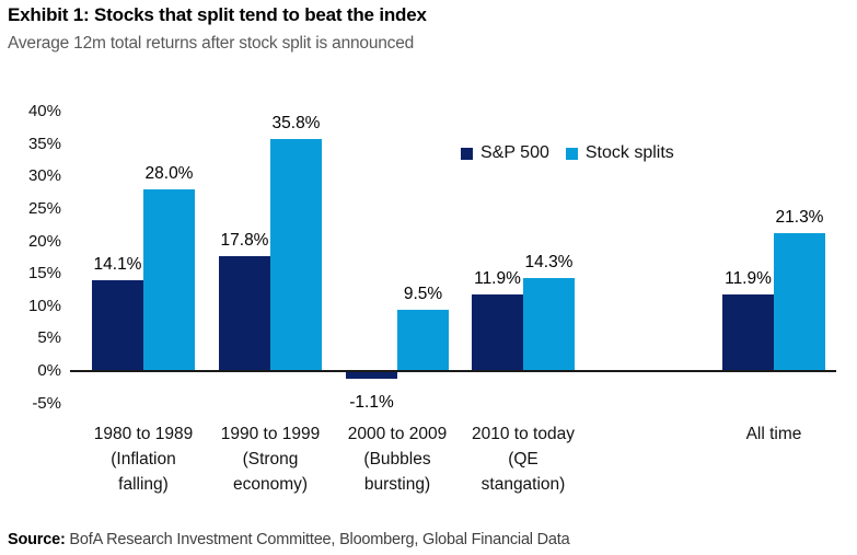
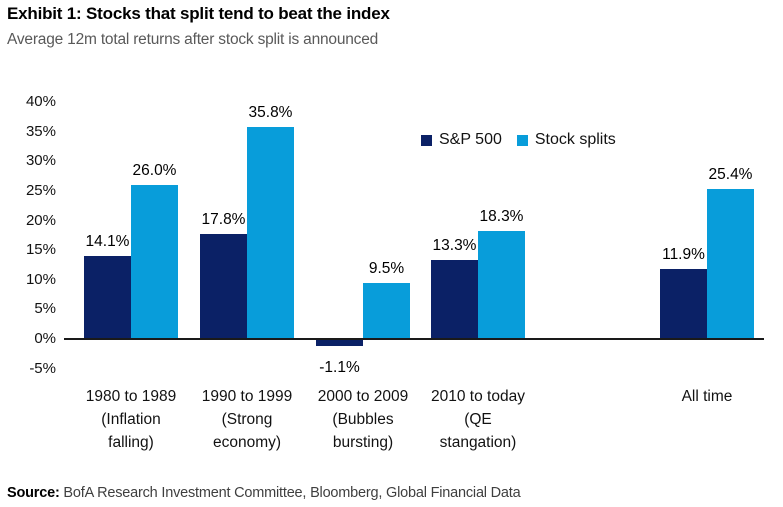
Stock splits/1980 to 1989 (Inflation falling): 28.0% -> 26.0%
S&P 500/2010 to today (QE stangation): 11.9% -> 13.3%
Stock splits/2010 to today (QE stangation): 14.3% -> 18.3%
Stock splits/All time: 21.3% -> 25.4%
